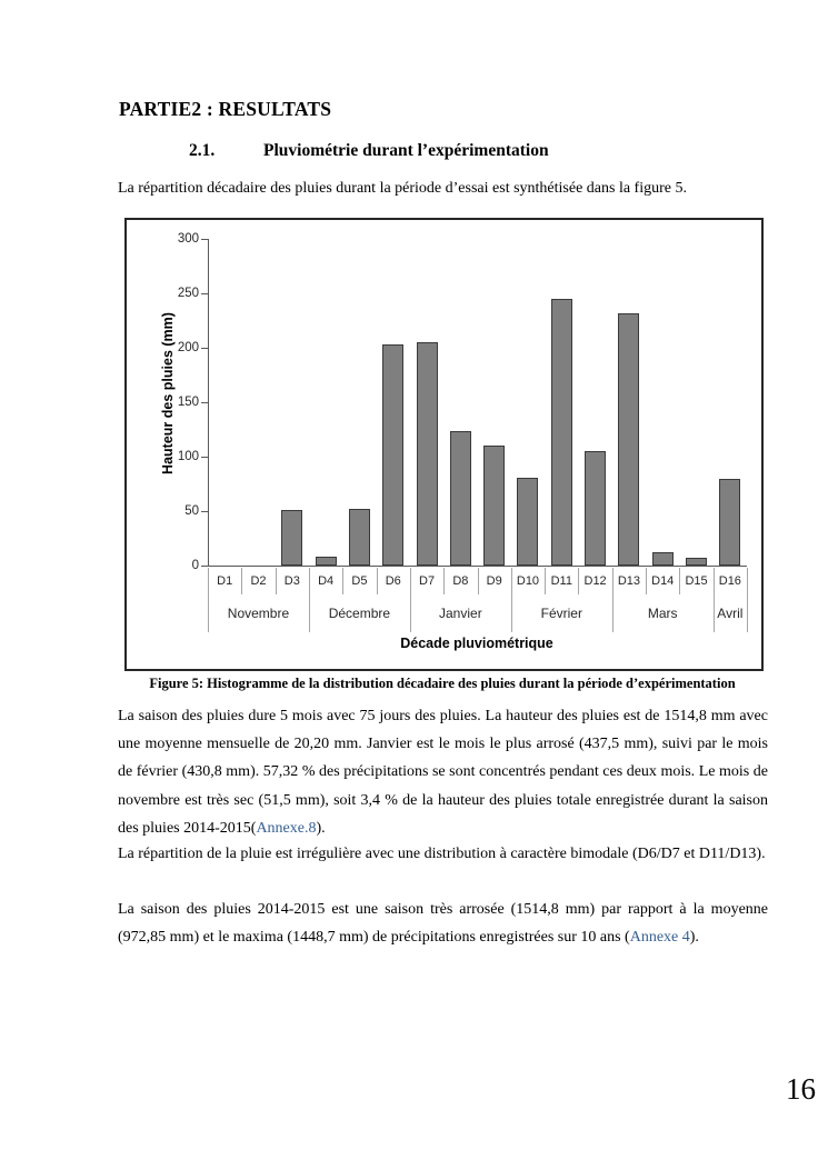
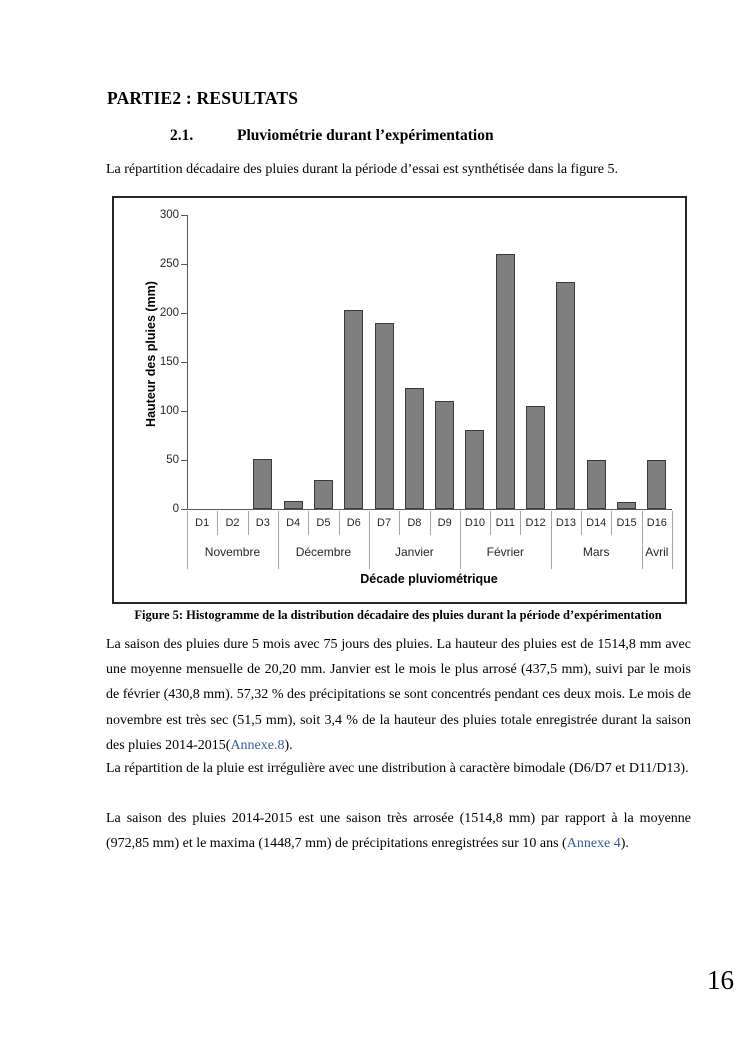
D5: 50 -> 30
D7: 200 -> 190
D11: 240 -> 260
D14: 10 -> 50
D16: 80 -> 50
